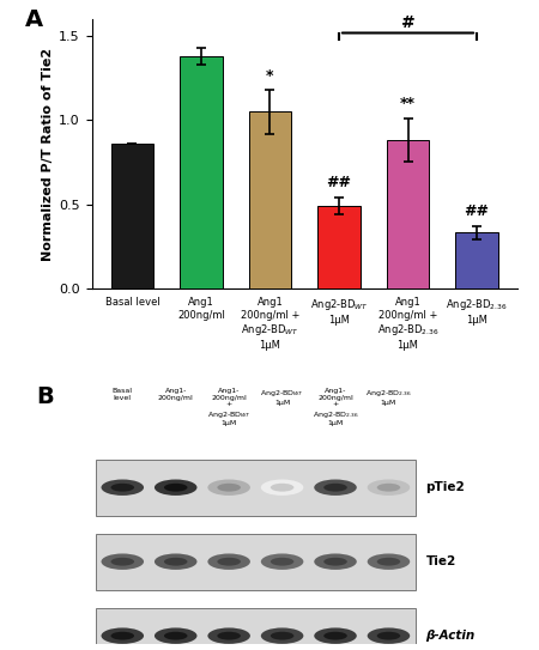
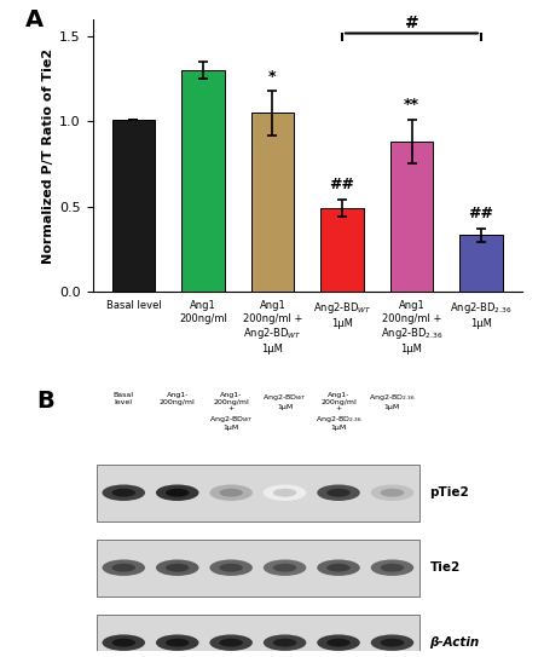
Basal level: 0.86 -> 1.01
Ang1 200ng/ml: 1.38 -> 1.30
